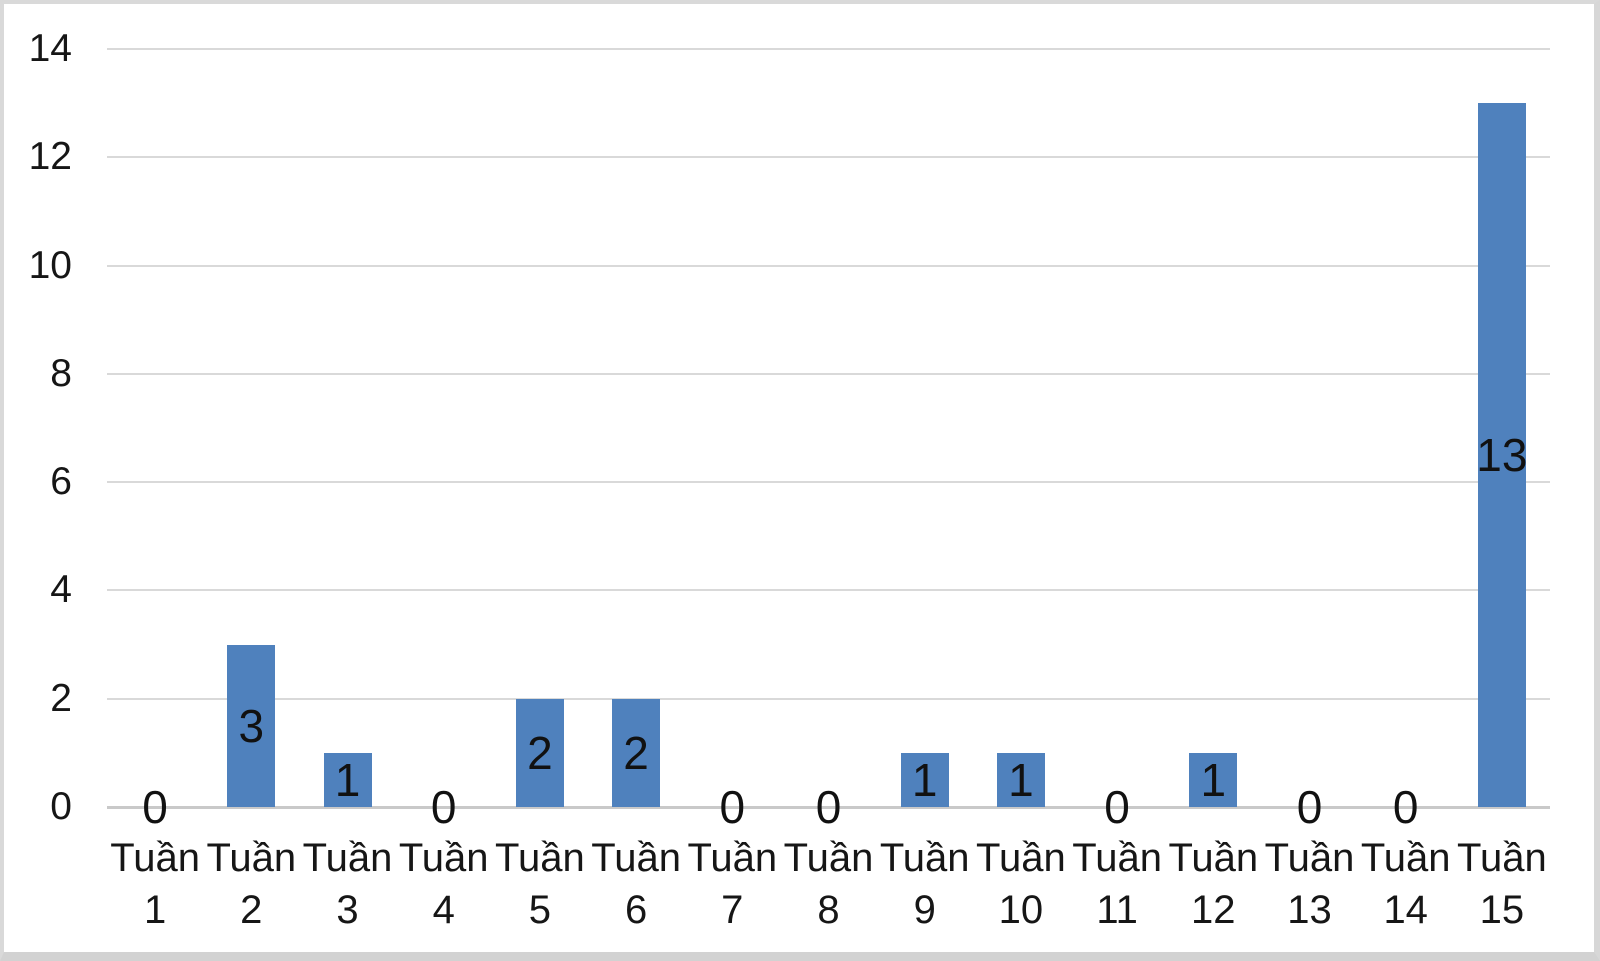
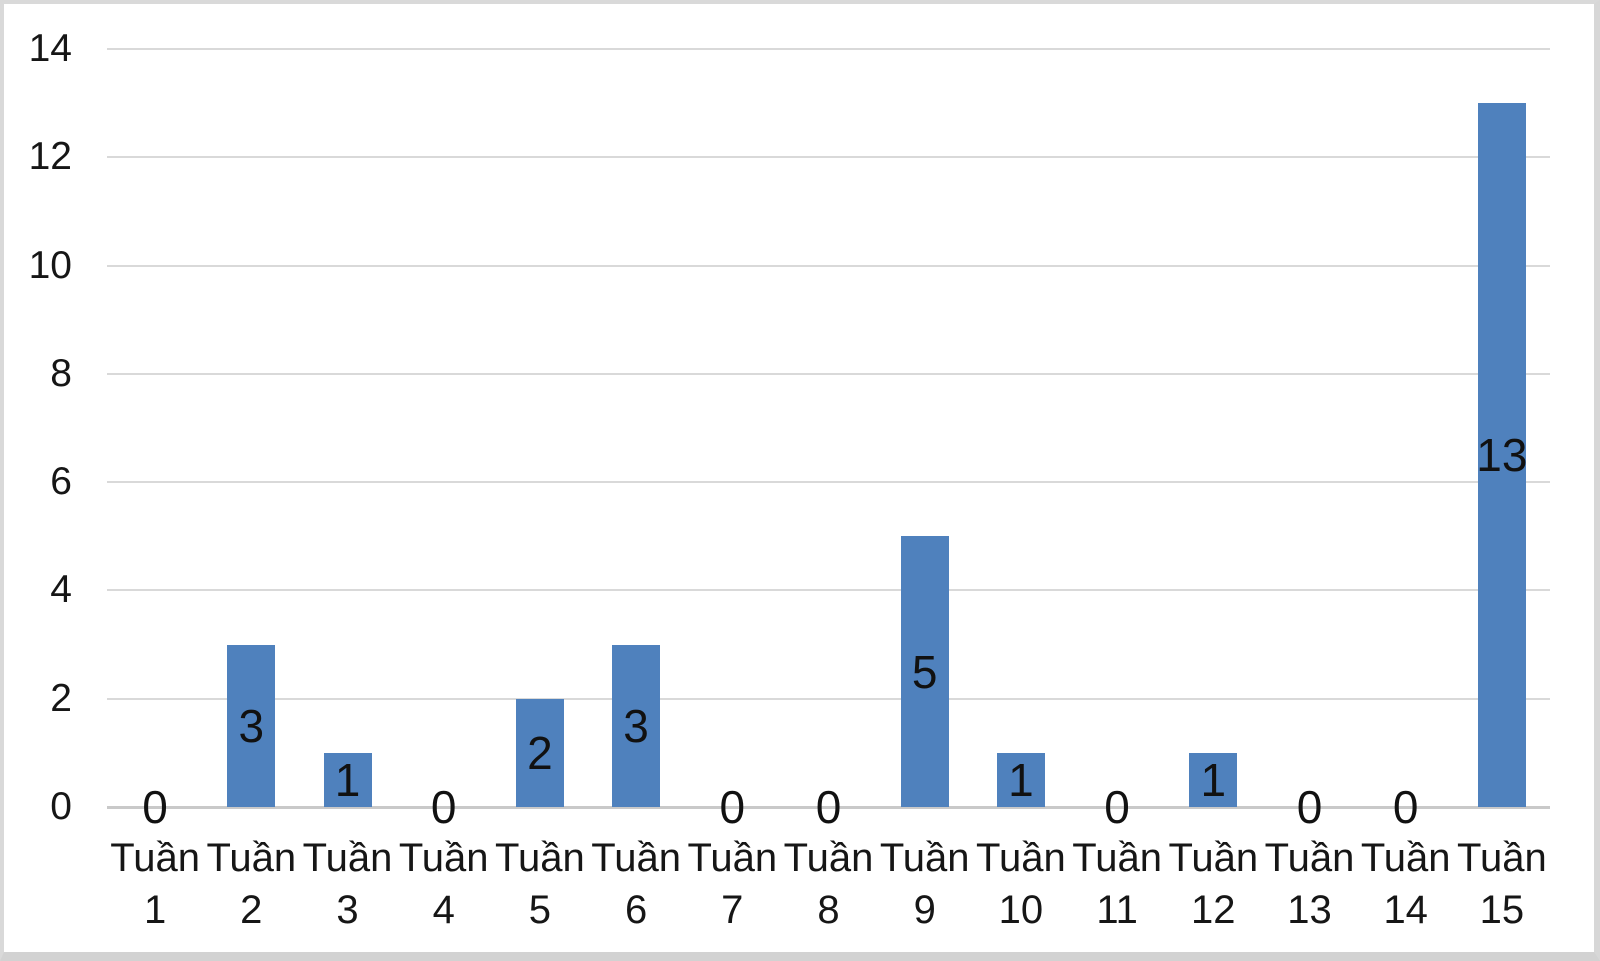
Tuần 6: 2 -> 3
Tuần 9: 1 -> 5
